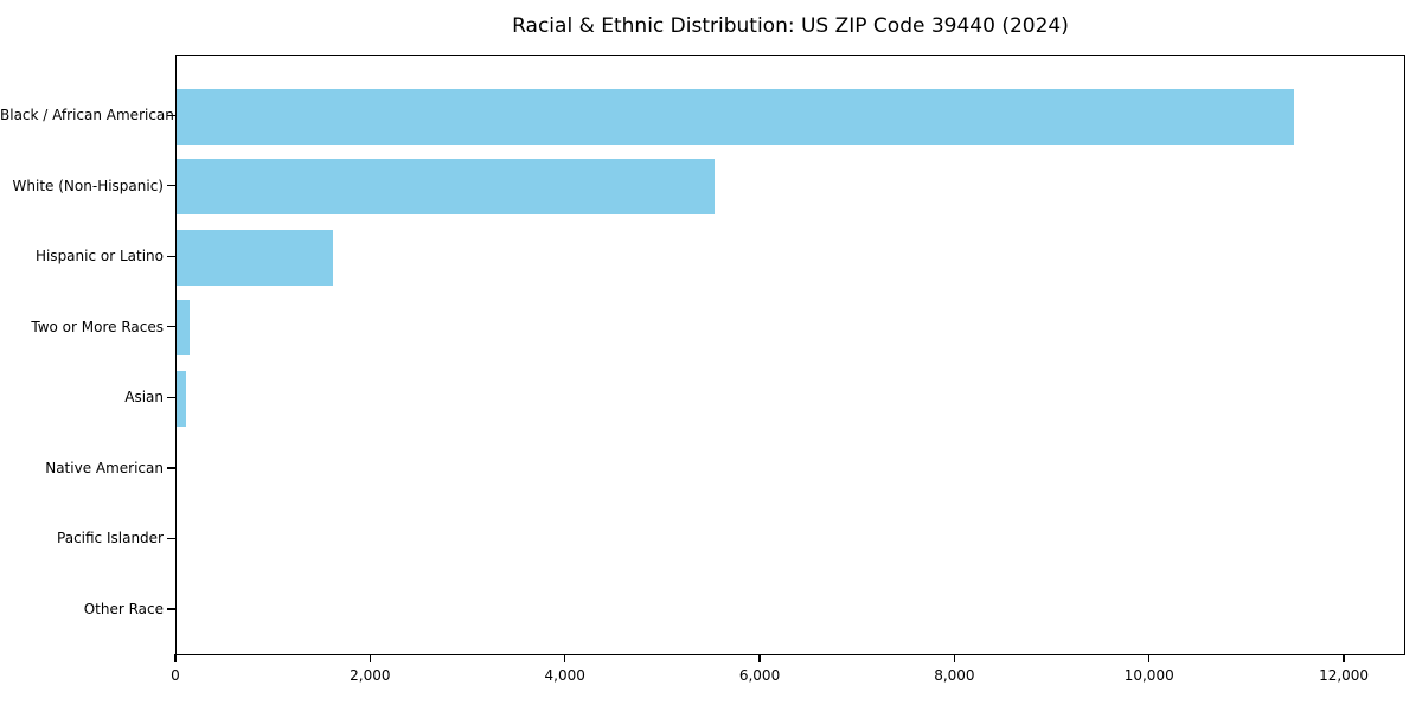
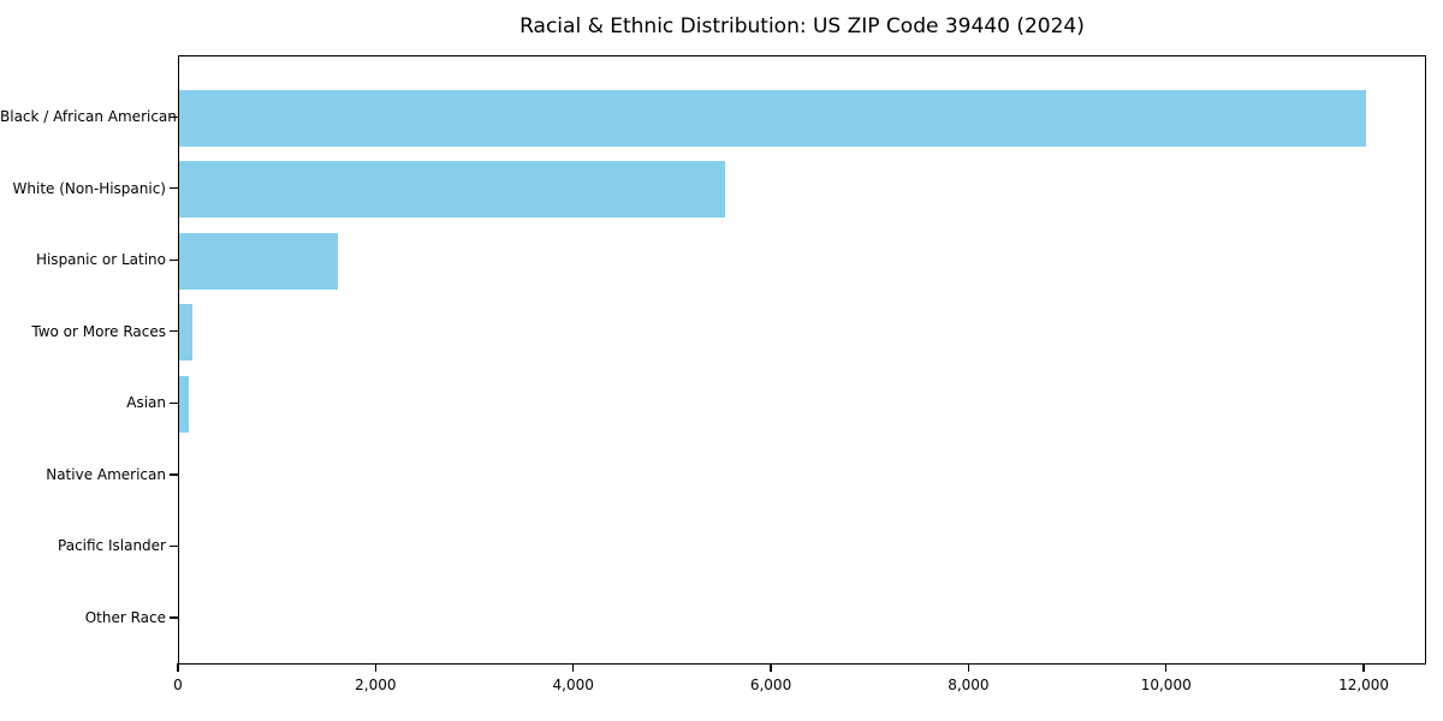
Black / African American: 11500 -> 12000
